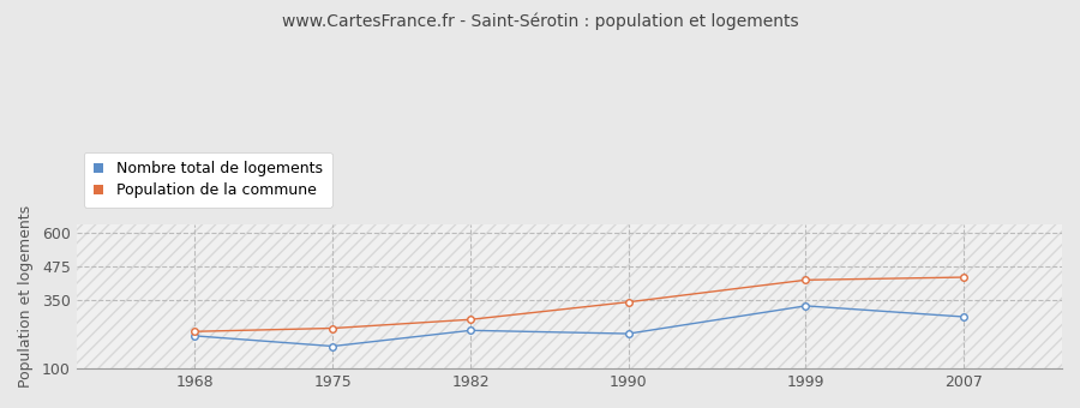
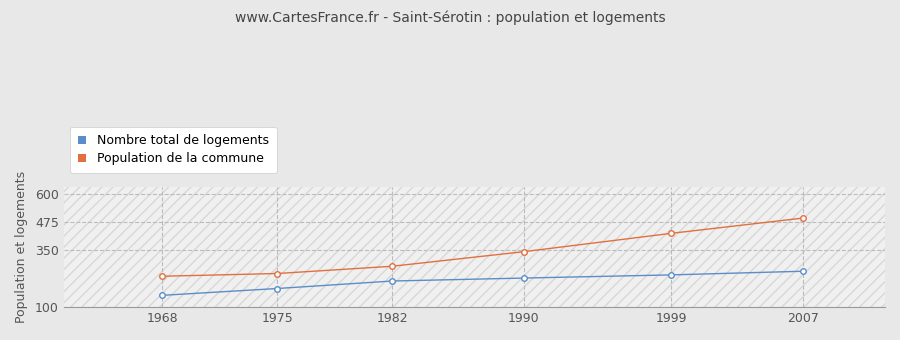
Nombre total de logements/1968: 220 -> 152
Nombre total de logements/1982: 240 -> 215
Nombre total de logements/1999: 330 -> 242
Nombre total de logements/2007: 290 -> 258
Population de la commune/2007: 435 -> 492
